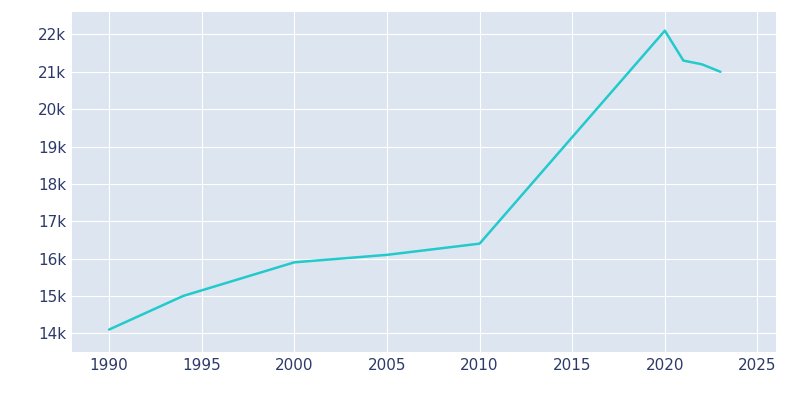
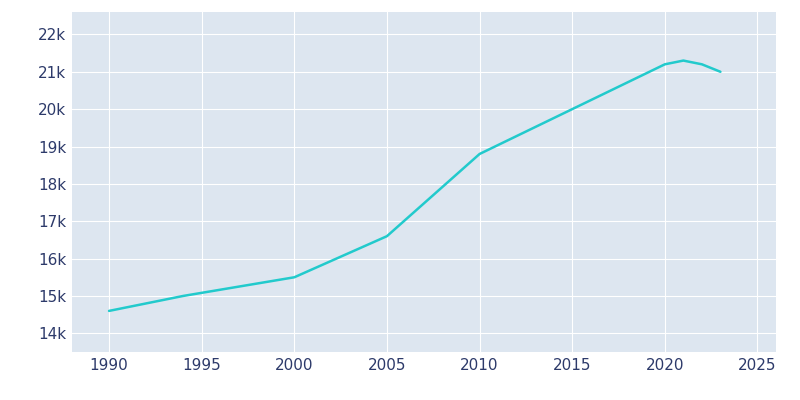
1990: 14.1k -> 14.6k
2000: 15.9k -> 15.5k
2005: 16.1k -> 16.6k
2010: 16.4k -> 18.8k
2020: 22.1k -> 21.2k
